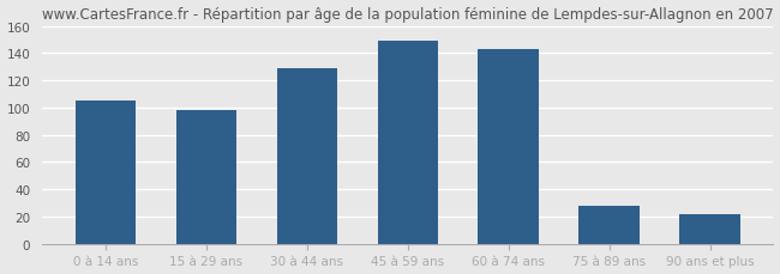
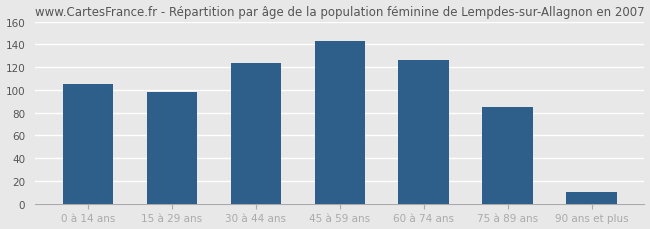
30 à 44 ans: 129 -> 124
45 à 59 ans: 149 -> 143
60 à 74 ans: 143 -> 126
75 à 89 ans: 28 -> 85
90 ans et plus: 22 -> 10
